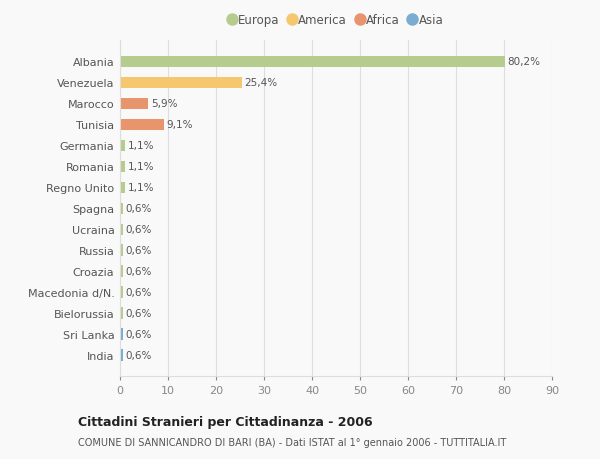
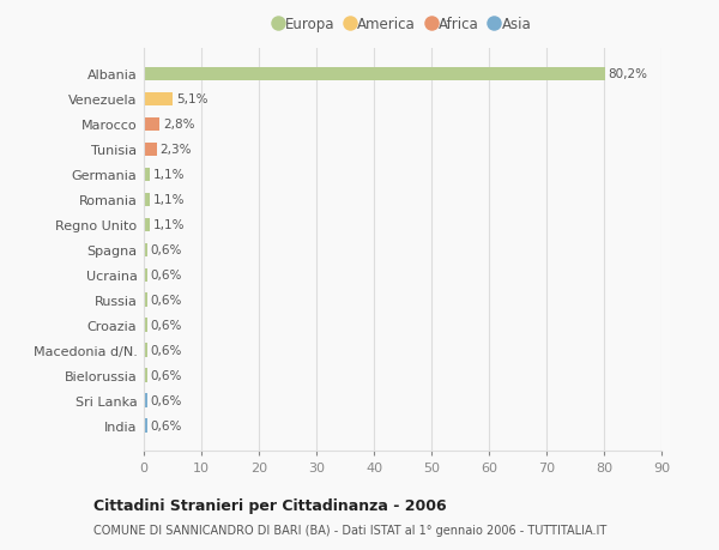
Venezuela: 25,4% -> 5,1%
Marocco: 5,9% -> 2,8%
Tunisia: 9,1% -> 2,3%
